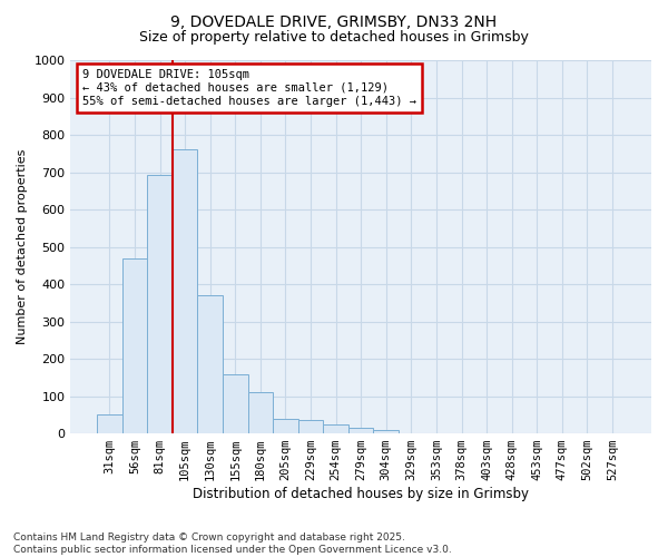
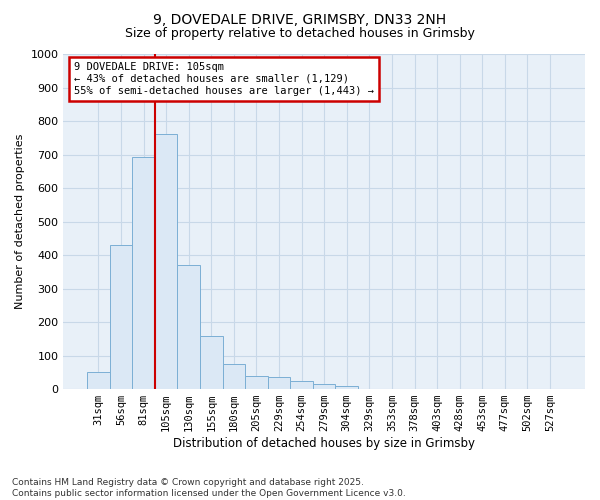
56sqm: 470 -> 430
180sqm: 110 -> 75
